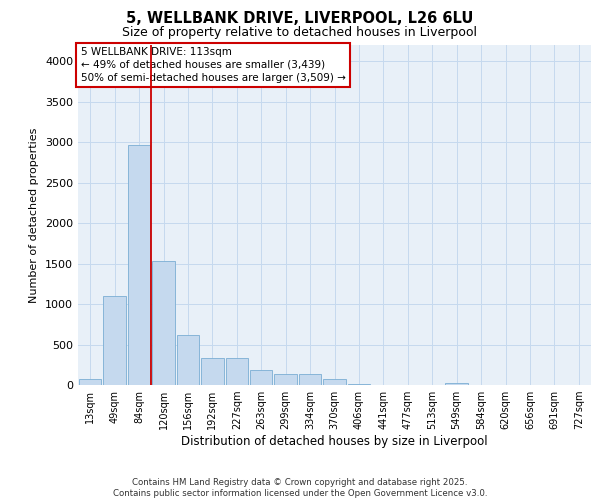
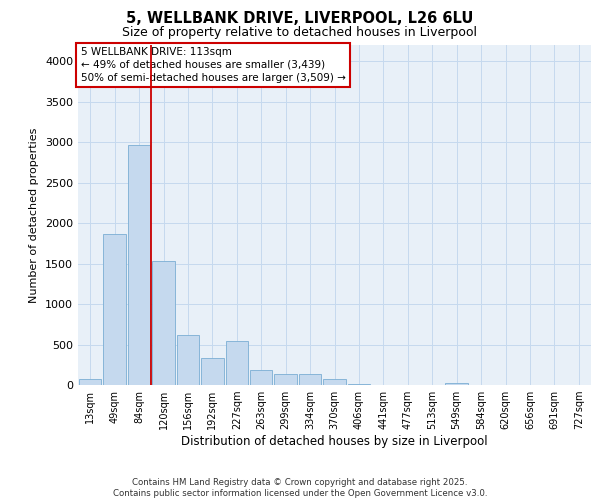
49sqm: 1100 -> 1860
227sqm: 330 -> 540
